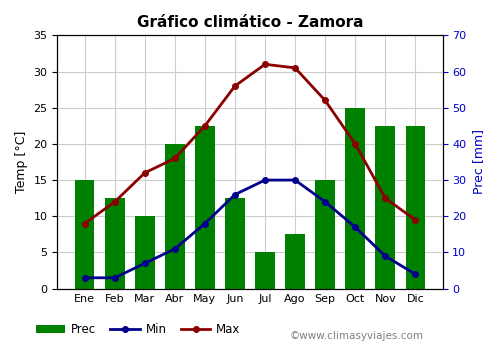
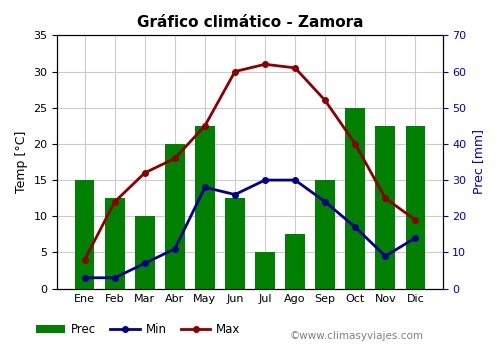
Max/Ene: 9.0 -> 4.0
Min/May: 9.0 -> 14.0
Max/Jun: 28.0 -> 30.0
Min/Dic: 2.0 -> 7.0
